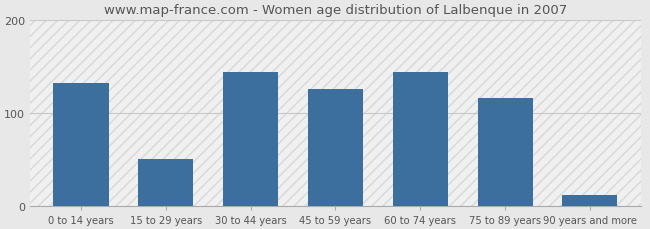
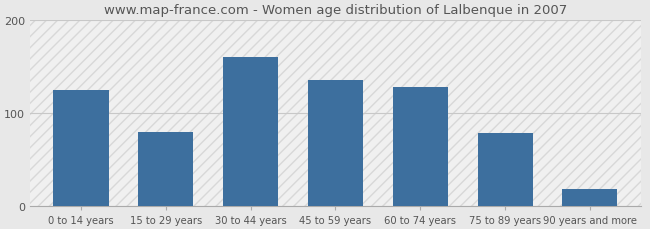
0 to 14 years: 132 -> 125
15 to 29 years: 50 -> 80
30 to 44 years: 144 -> 160
45 to 59 years: 126 -> 135
60 to 74 years: 144 -> 128
75 to 89 years: 116 -> 78
90 years and more: 12 -> 18
